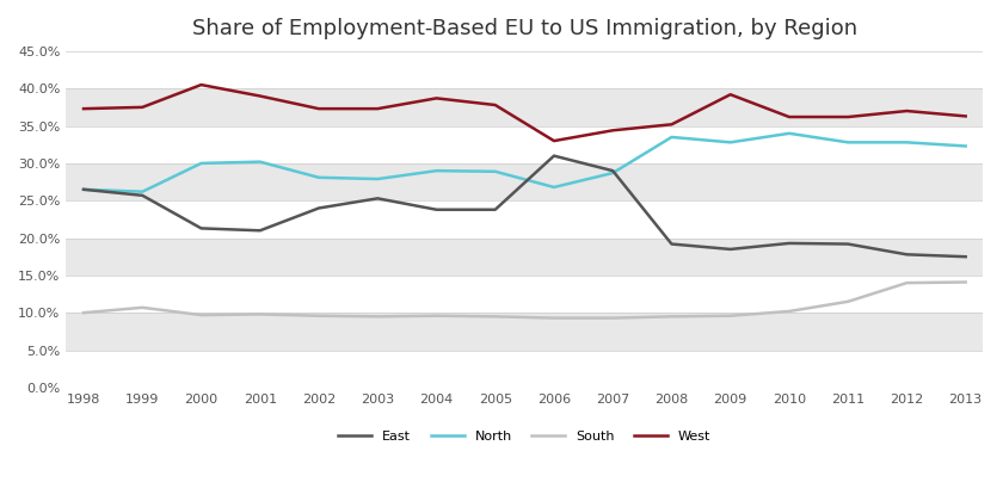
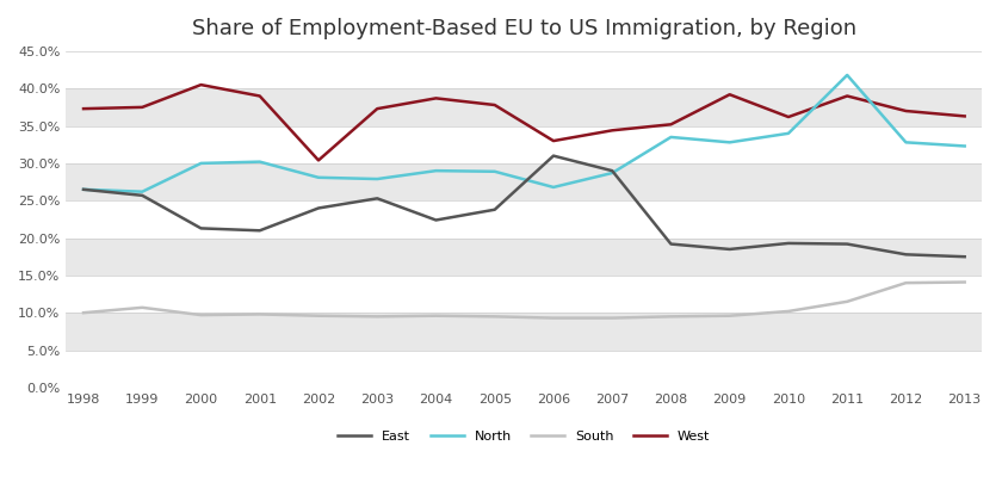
West/2002: 37.3% -> 30.4%
East/2004: 23.8% -> 22.4%
North/2011: 32.8% -> 41.8%
West/2011: 36.2% -> 39.0%
